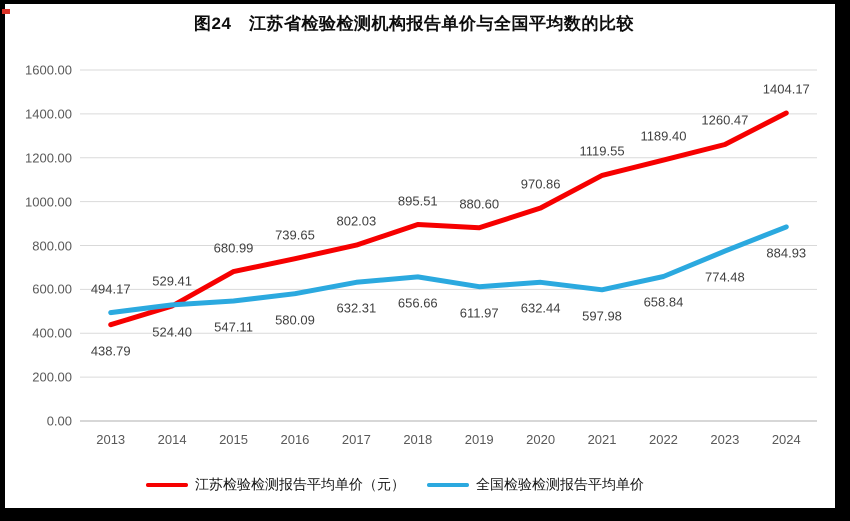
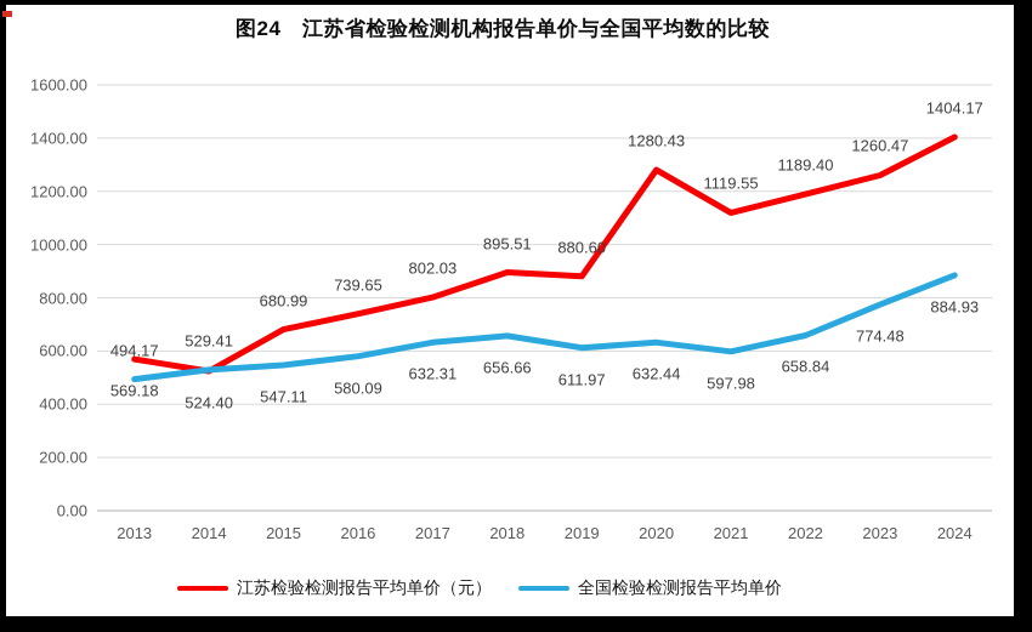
江苏检验检测报告平均单价（元）/2013: 438.79 -> 569.18
江苏检验检测报告平均单价（元）/2020: 970.86 -> 1280.43
